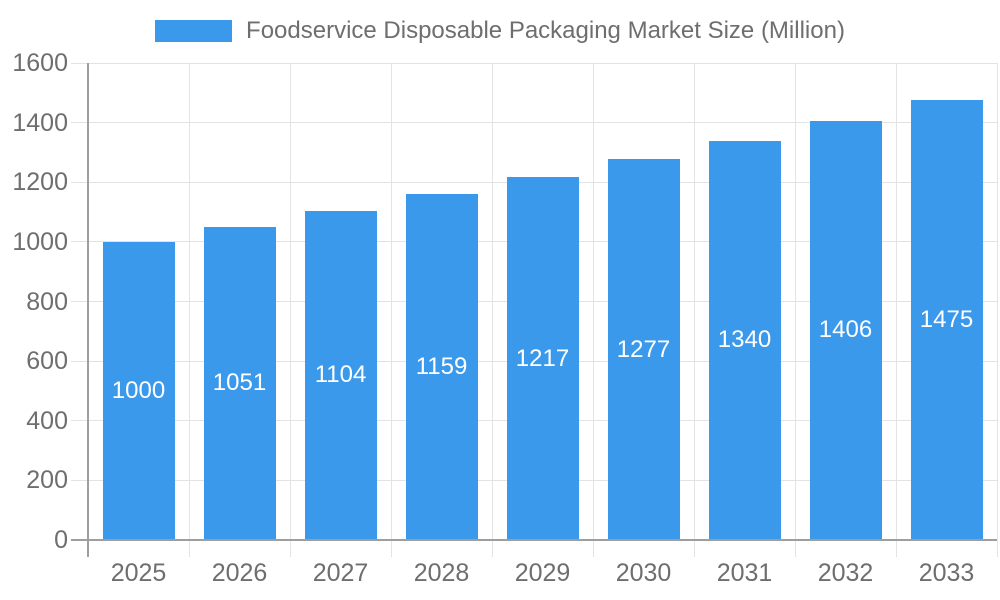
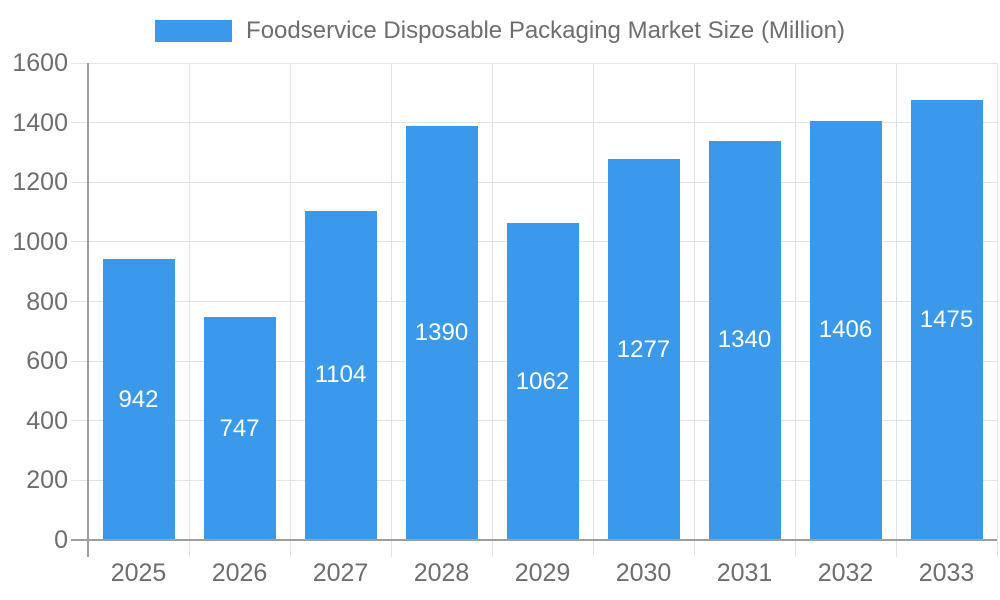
2025: 1000 -> 942
2026: 1051 -> 747
2028: 1159 -> 1390
2029: 1217 -> 1062
